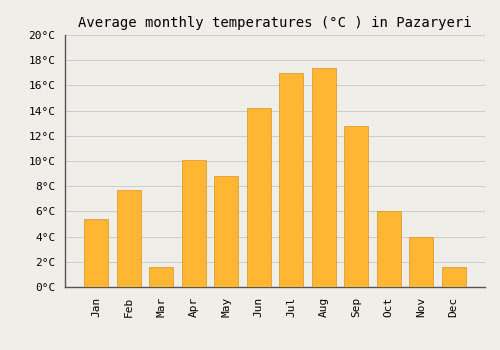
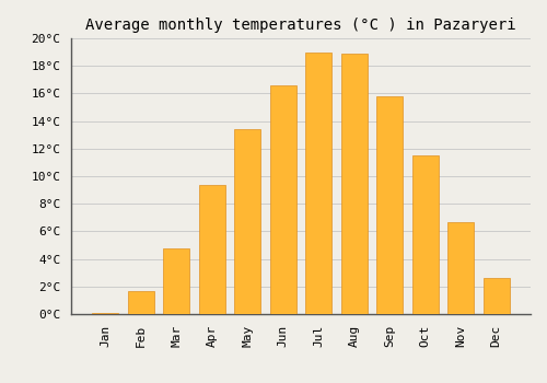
Jan: 5.4°C -> 0.1°C
Feb: 7.7°C -> 1.7°C
Mar: 1.6°C -> 4.8°C
Apr: 10.1°C -> 9.4°C
May: 8.8°C -> 13.4°C
Jun: 14.2°C -> 16.6°C
Jul: 17.0°C -> 19.0°C
Aug: 17.4°C -> 18.9°C
Sep: 12.8°C -> 15.8°C
Oct: 6.0°C -> 11.5°C
Nov: 4.0°C -> 6.7°C
Dec: 1.6°C -> 2.6°C
